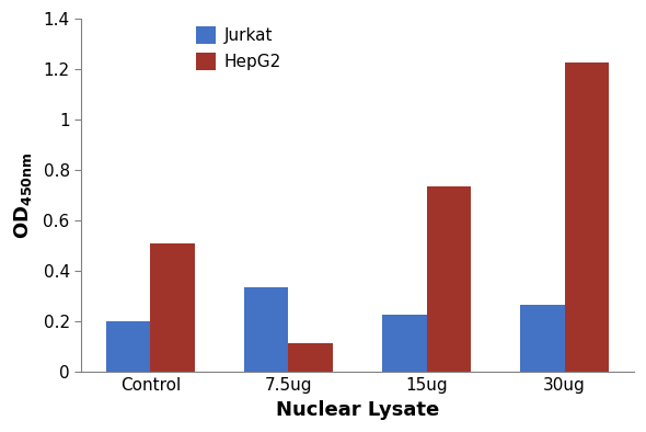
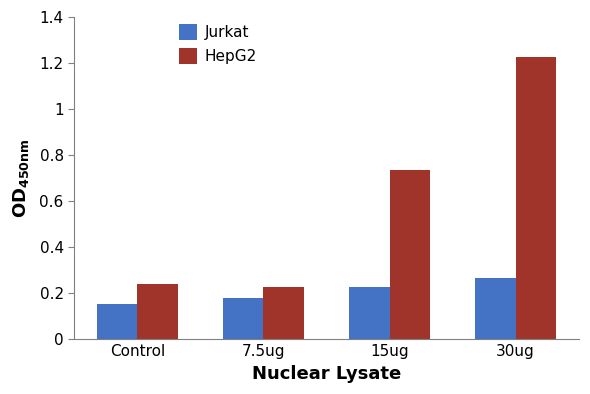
Jurkat/Control: 0.200 -> 0.155
HepG2/Control: 0.510 -> 0.243
Jurkat/7.5ug: 0.335 -> 0.178
HepG2/7.5ug: 0.115 -> 0.228
